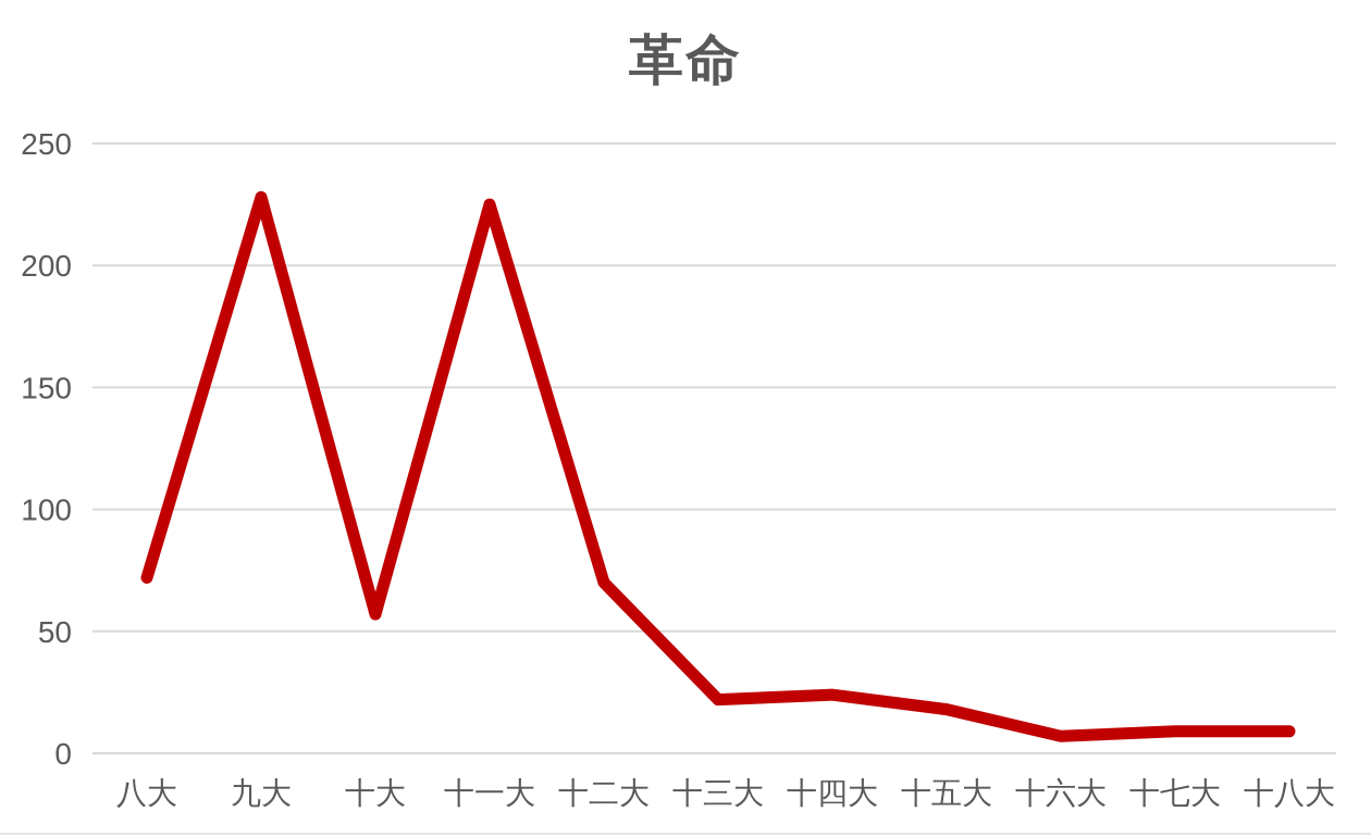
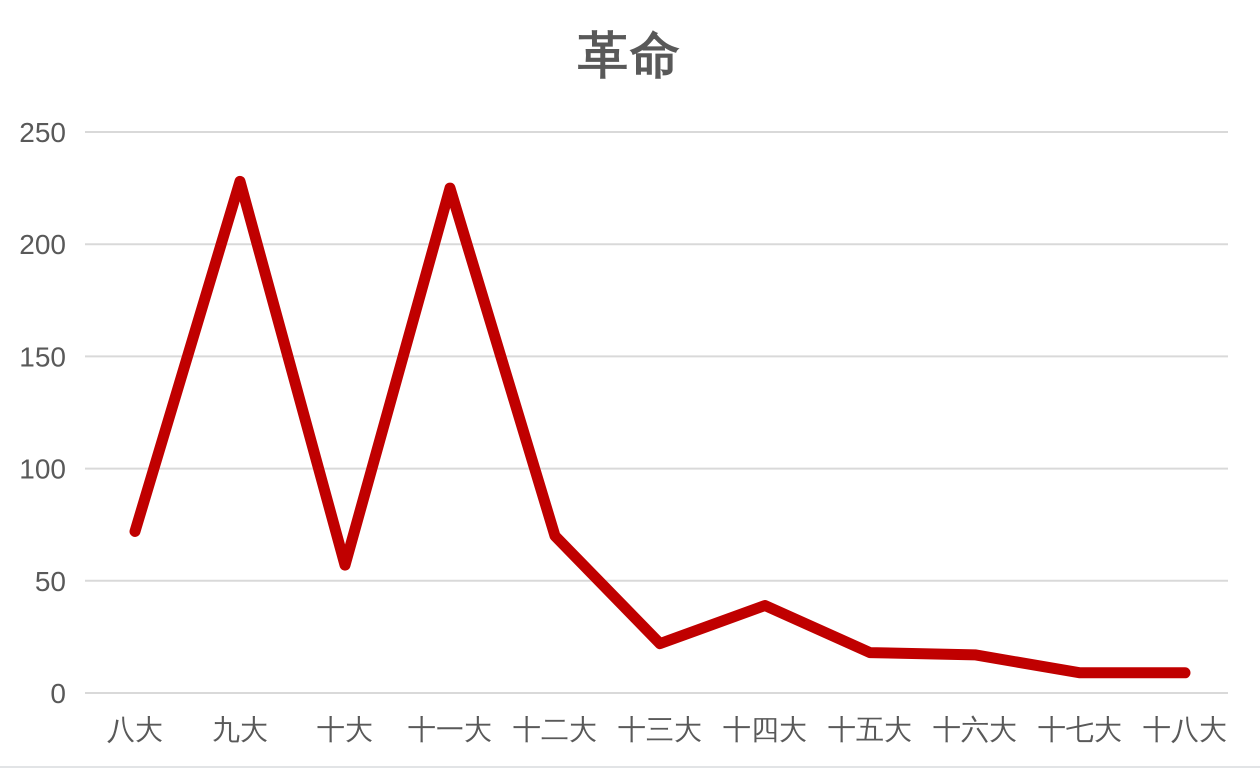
十四大: 24 -> 39
十六大: 7 -> 17
